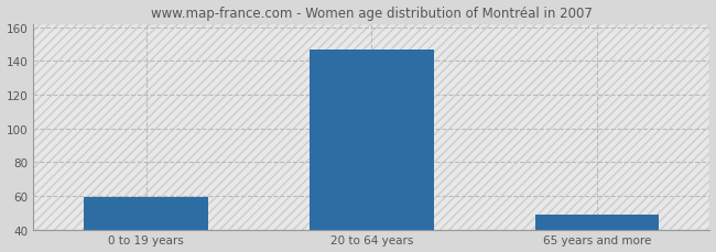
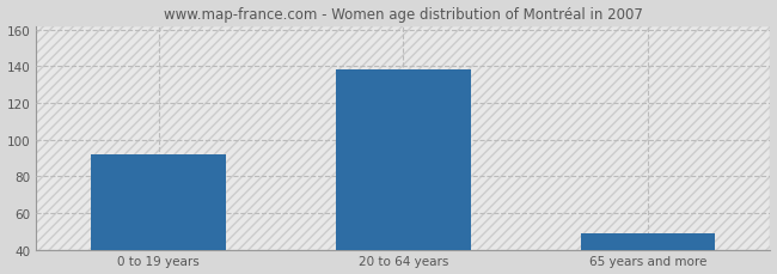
0 to 19 years: 59 -> 92
20 to 64 years: 147 -> 138
